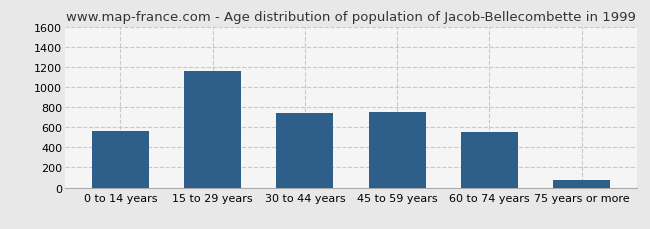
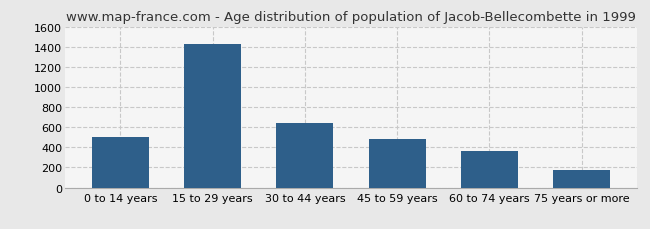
0 to 14 years: 560 -> 500
15 to 29 years: 1160 -> 1430
30 to 44 years: 740 -> 640
45 to 59 years: 750 -> 480
60 to 74 years: 550 -> 360
75 years or more: 80 -> 180
